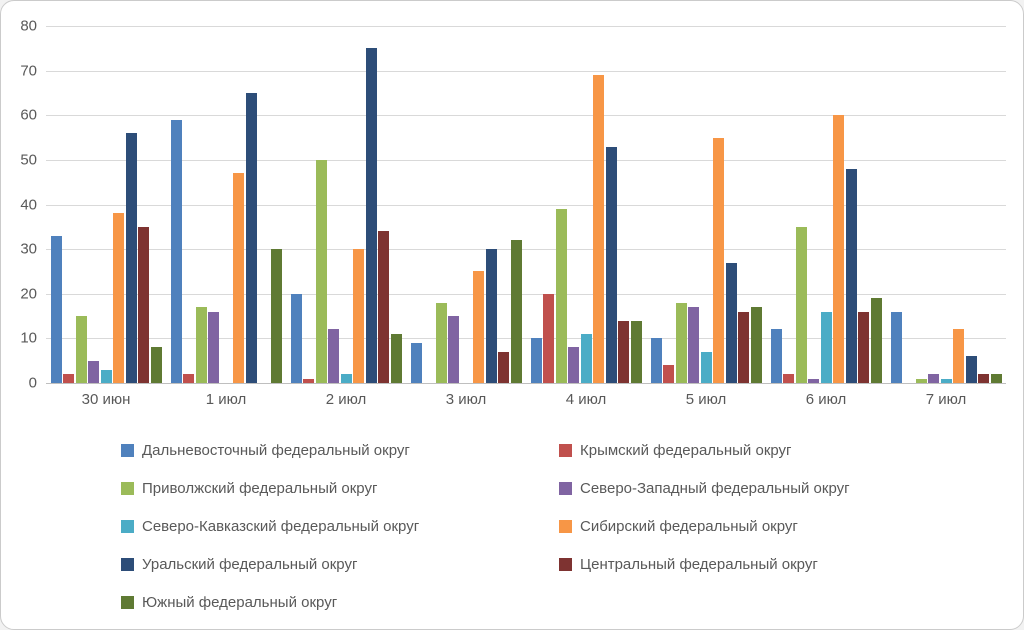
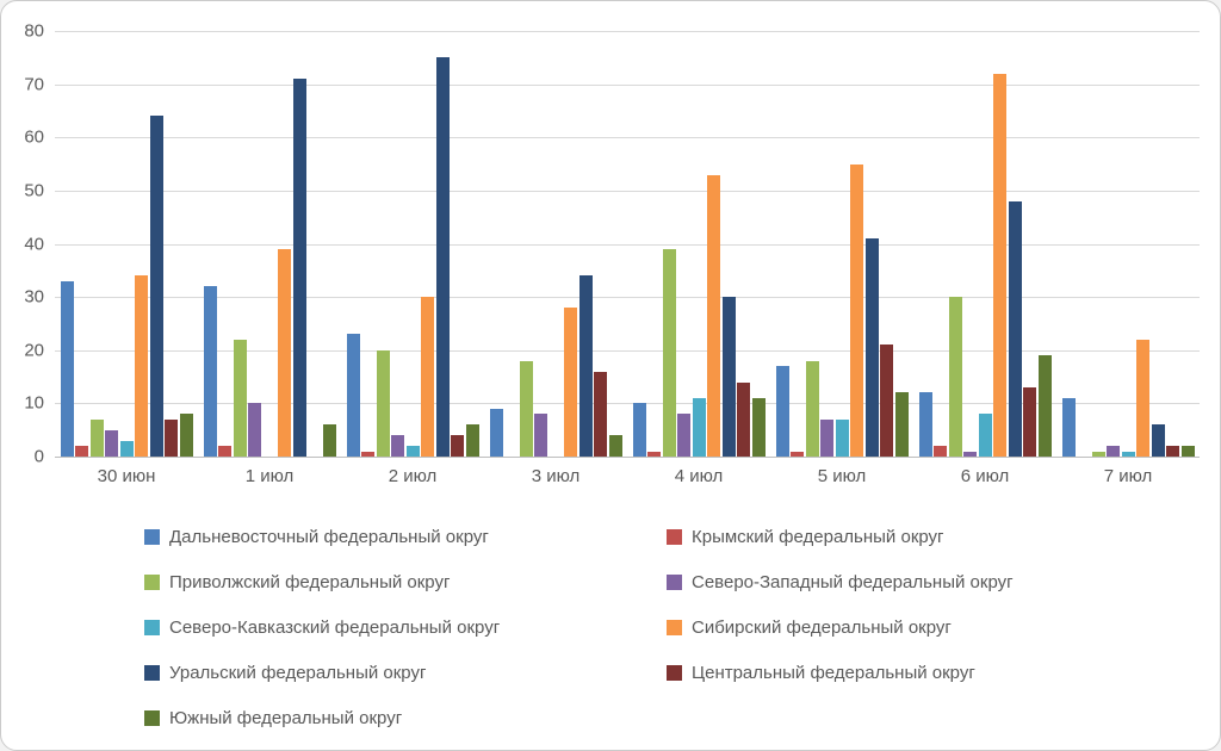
Приволжский федеральный округ/30 июн: 15 -> 7
Сибирский федеральный округ/30 июн: 38 -> 34
Уральский федеральный округ/30 июн: 56 -> 64
Центральный федеральный округ/30 июн: 35 -> 7
Дальневосточный федеральный округ/1 июл: 59 -> 32
Приволжский федеральный округ/1 июл: 17 -> 22
Северо-Западный федеральный округ/1 июл: 16 -> 10
Сибирский федеральный округ/1 июл: 47 -> 39
Уральский федеральный округ/1 июл: 65 -> 71
Южный федеральный округ/1 июл: 30 -> 6
Дальневосточный федеральный округ/2 июл: 20 -> 23
Приволжский федеральный округ/2 июл: 50 -> 20
Северо-Западный федеральный округ/2 июл: 12 -> 4
Центральный федеральный округ/2 июл: 34 -> 4
Южный федеральный округ/2 июл: 11 -> 6
Северо-Западный федеральный округ/3 июл: 15 -> 8
Сибирский федеральный округ/3 июл: 25 -> 28
Уральский федеральный округ/3 июл: 30 -> 34
Центральный федеральный округ/3 июл: 7 -> 16
Южный федеральный округ/3 июл: 32 -> 4
Крымский федеральный округ/4 июл: 20 -> 1
Сибирский федеральный округ/4 июл: 69 -> 53
Уральский федеральный округ/4 июл: 53 -> 30
Южный федеральный округ/4 июл: 14 -> 11
Дальневосточный федеральный округ/5 июл: 10 -> 17
Крымский федеральный округ/5 июл: 4 -> 1
Северо-Западный федеральный округ/5 июл: 17 -> 7
Уральский федеральный округ/5 июл: 27 -> 41
Центральный федеральный округ/5 июл: 16 -> 21
Южный федеральный округ/5 июл: 17 -> 12
Приволжский федеральный округ/6 июл: 35 -> 30
Северо-Кавказский федеральный округ/6 июл: 16 -> 8
Сибирский федеральный округ/6 июл: 60 -> 72
Центральный федеральный округ/6 июл: 16 -> 13
Дальневосточный федеральный округ/7 июл: 16 -> 11
Сибирский федеральный округ/7 июл: 12 -> 22
